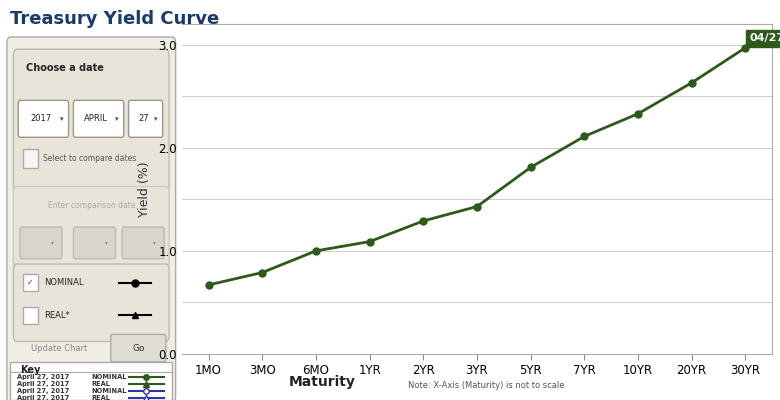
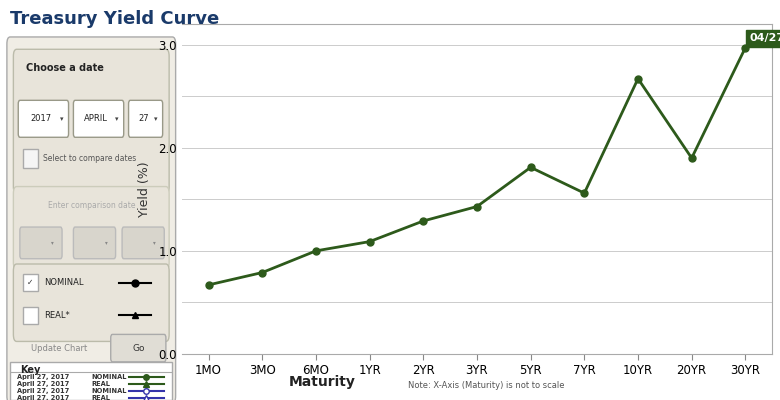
7YR: 2.11 -> 1.56
10YR: 2.33 -> 2.67
20YR: 2.63 -> 1.90
